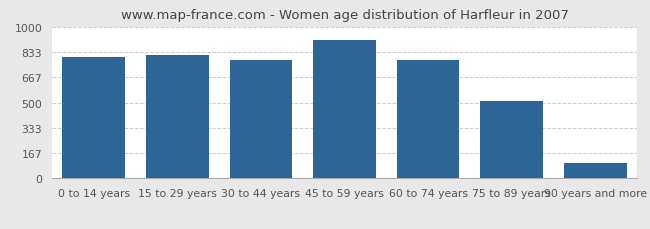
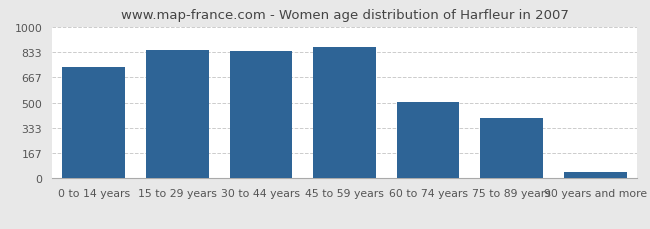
0 to 14 years: 800 -> 740
15 to 29 years: 810 -> 850
30 to 44 years: 780 -> 840
45 to 59 years: 910 -> 870
60 to 74 years: 780 -> 500
75 to 89 years: 510 -> 400
90 years and more: 100 -> 40
